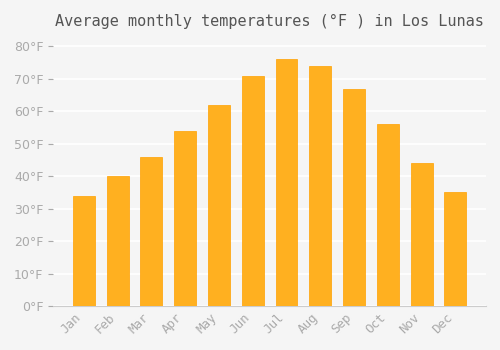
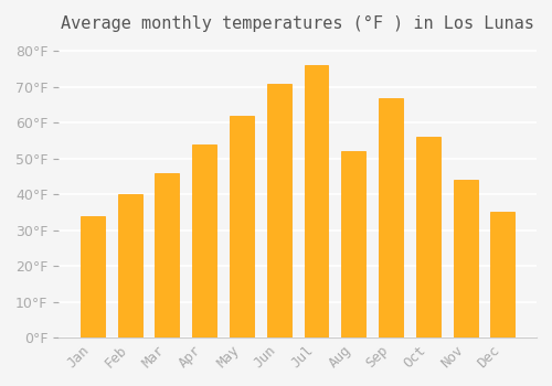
Aug: 74°F -> 52°F
